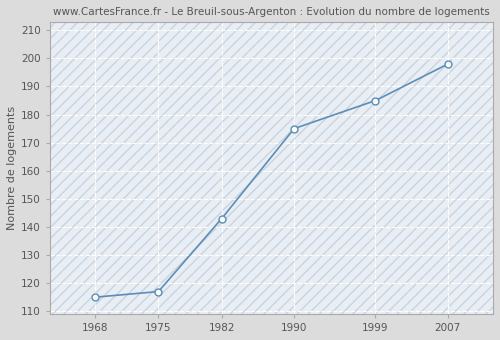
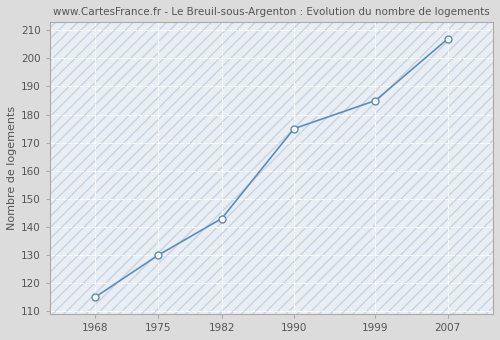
1975: 117 -> 130
2007: 198 -> 207
